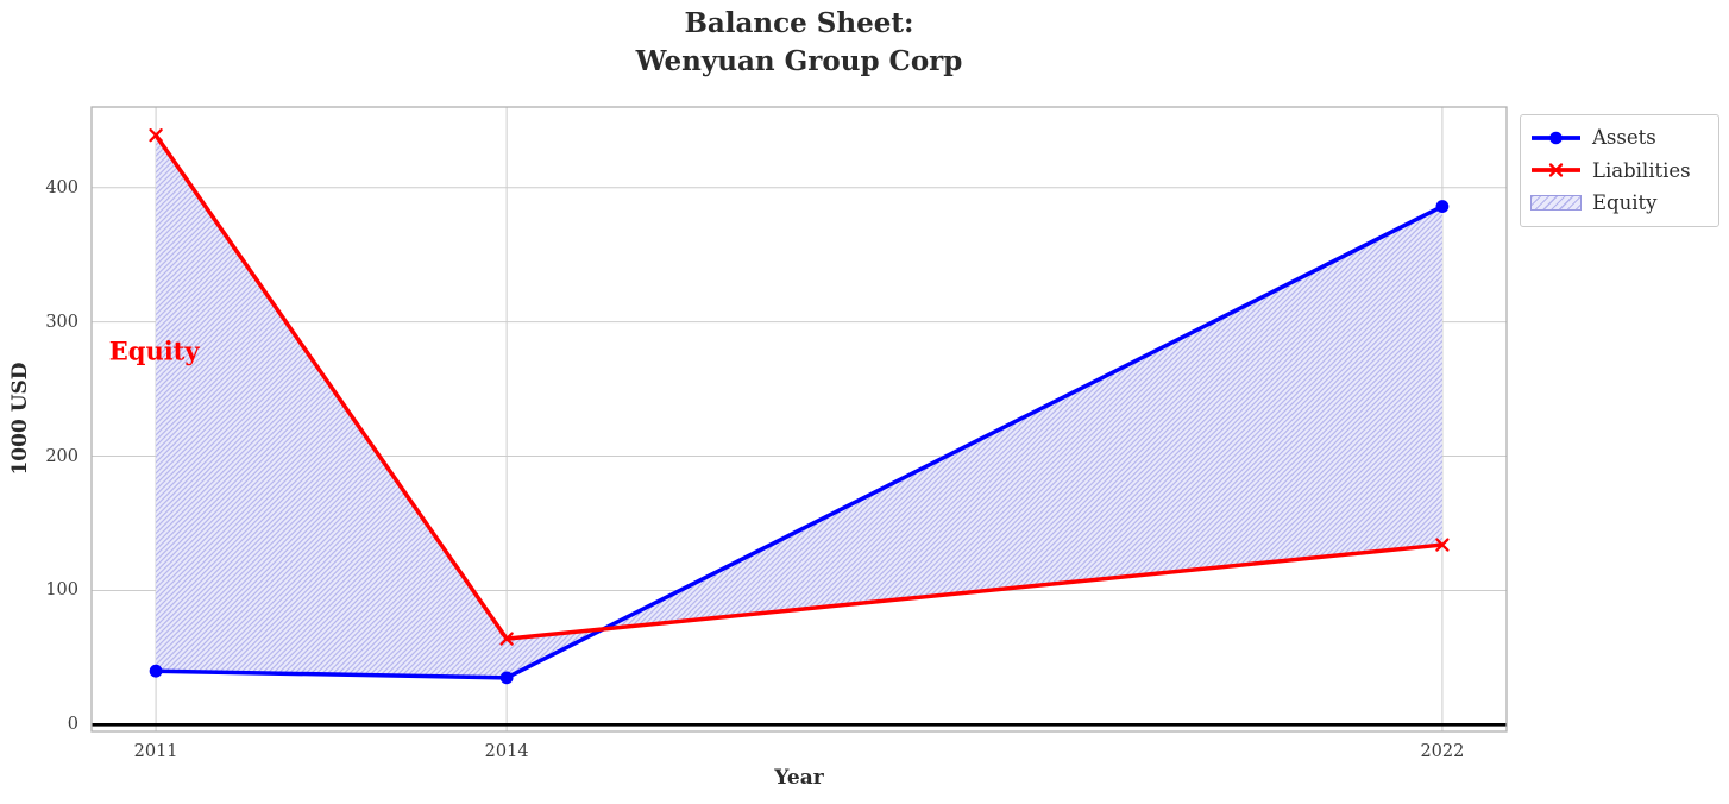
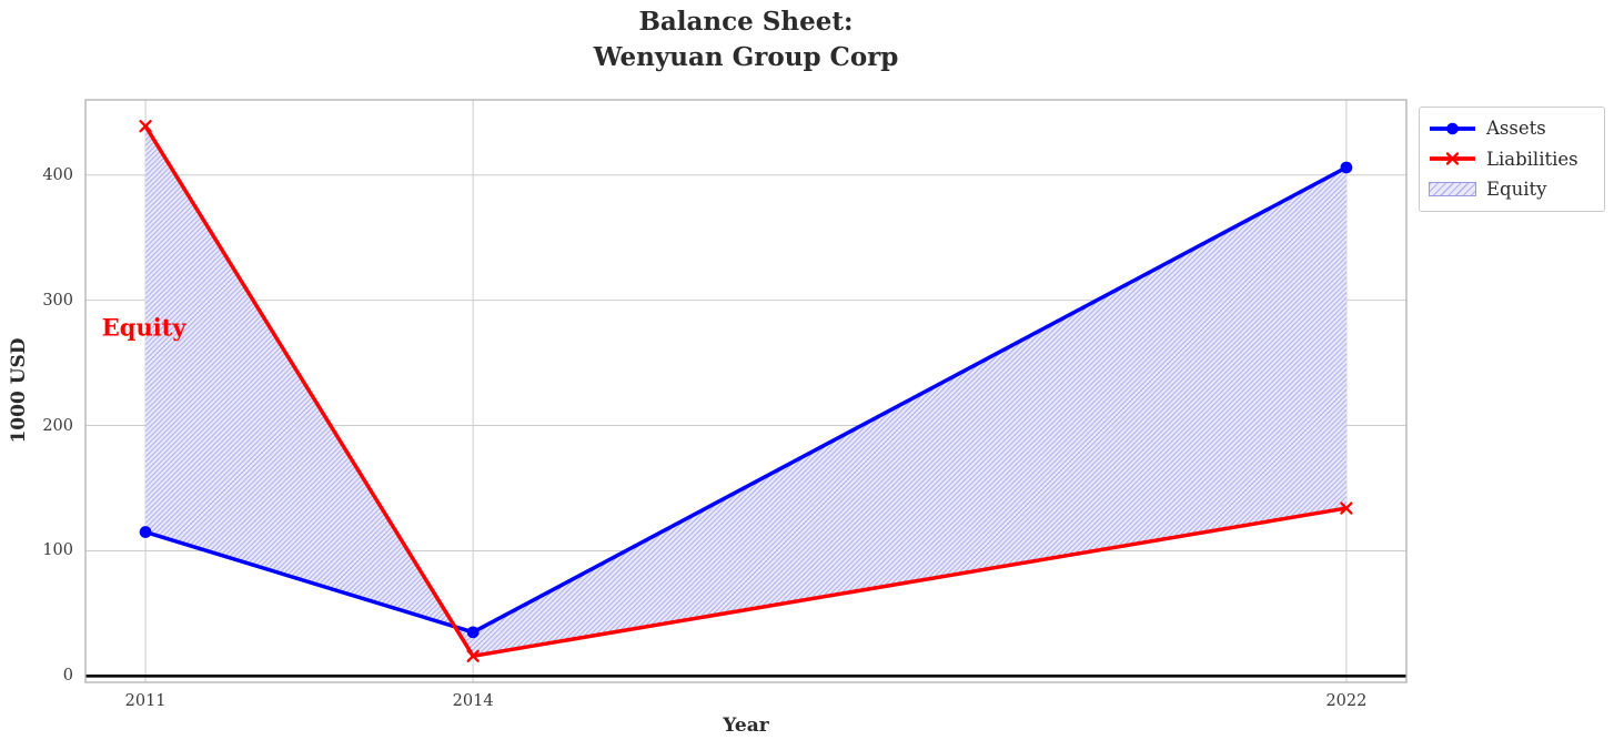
Assets/2011: 40 -> 115
Liabilities/2014: 64 -> 16
Assets/2022: 386 -> 406
